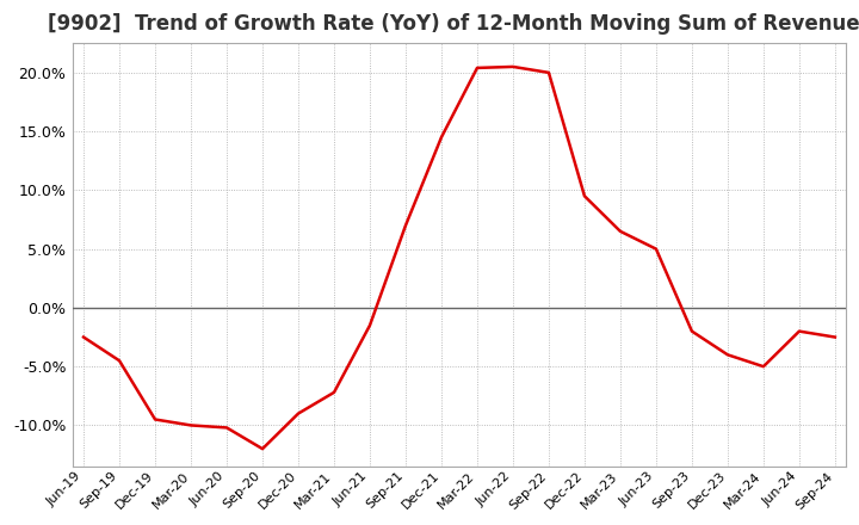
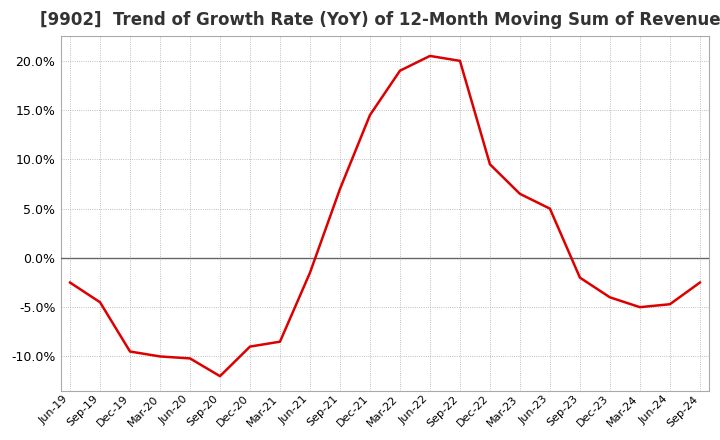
Mar-21: -7.2% -> -8.5%
Mar-22: 20.4% -> 19.0%
Jun-24: -2.0% -> -4.7%
